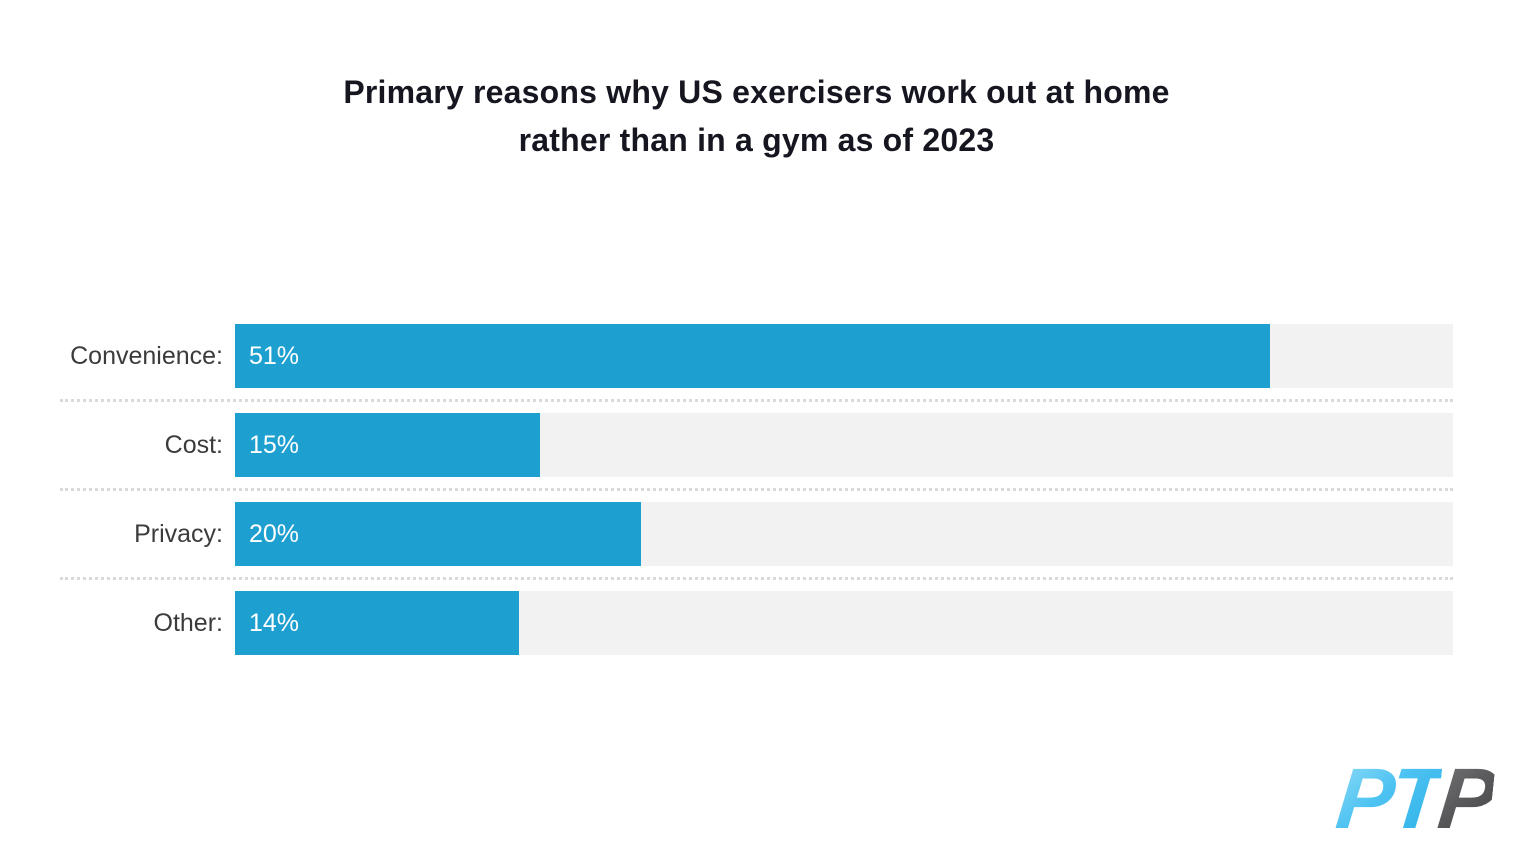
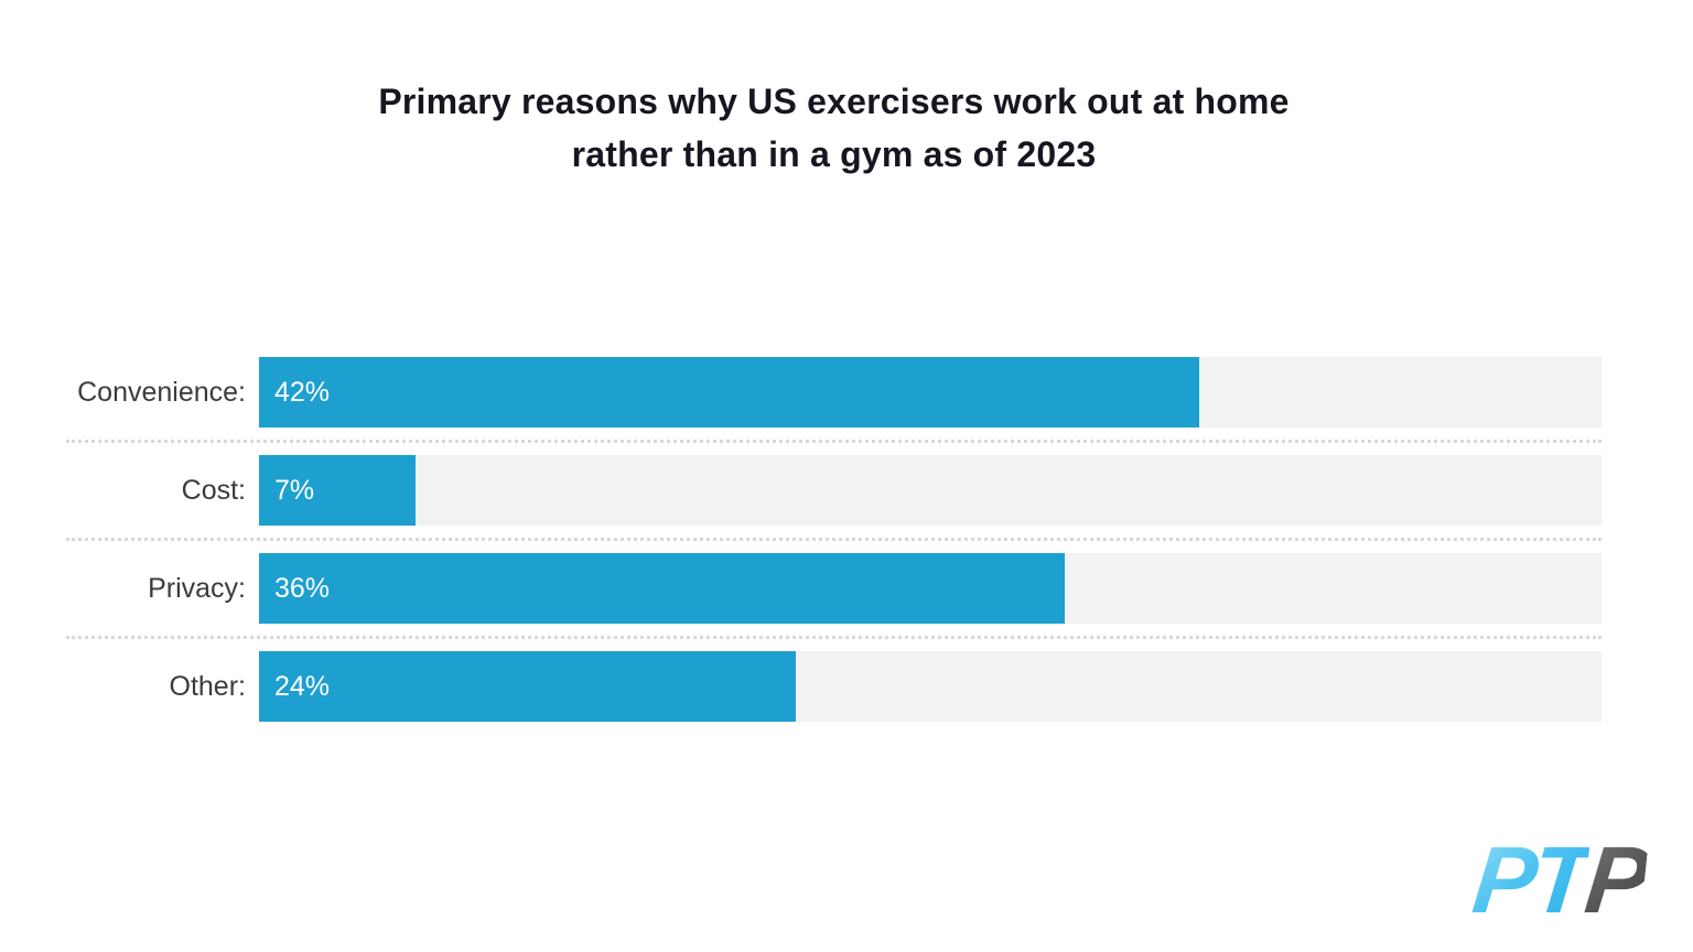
Convenience:: 51% -> 42%
Cost:: 15% -> 7%
Privacy:: 20% -> 36%
Other:: 14% -> 24%
